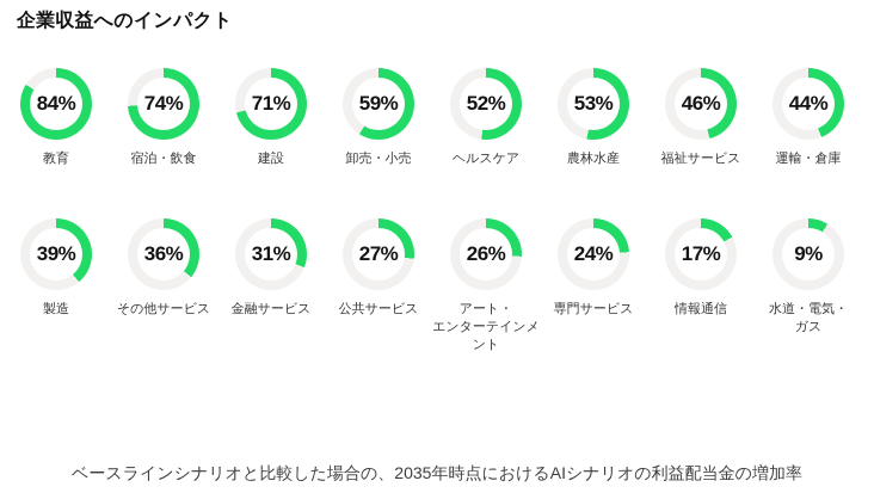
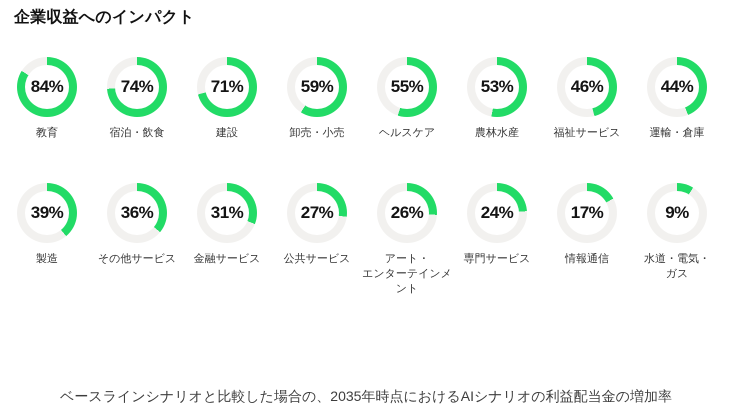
ヘルスケア: 52% -> 55%
